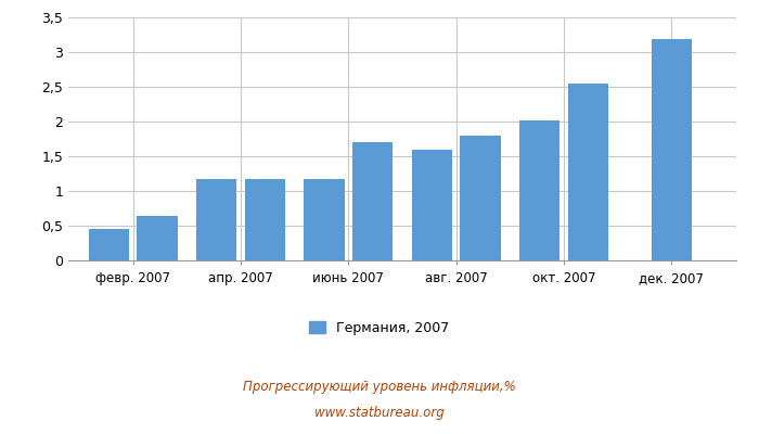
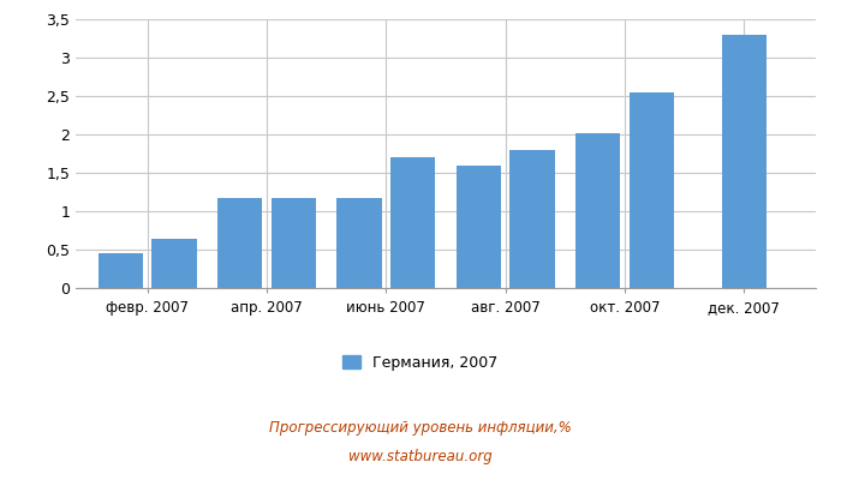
дек. 2007: 3,19 -> 3,30
